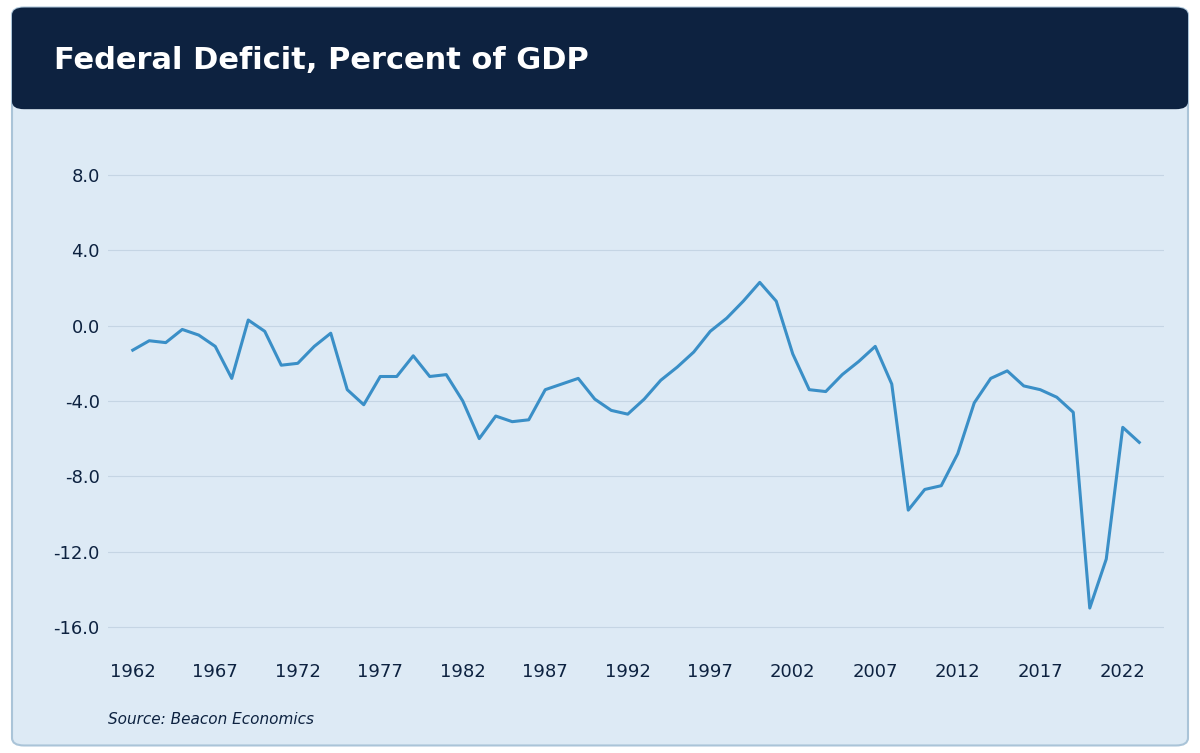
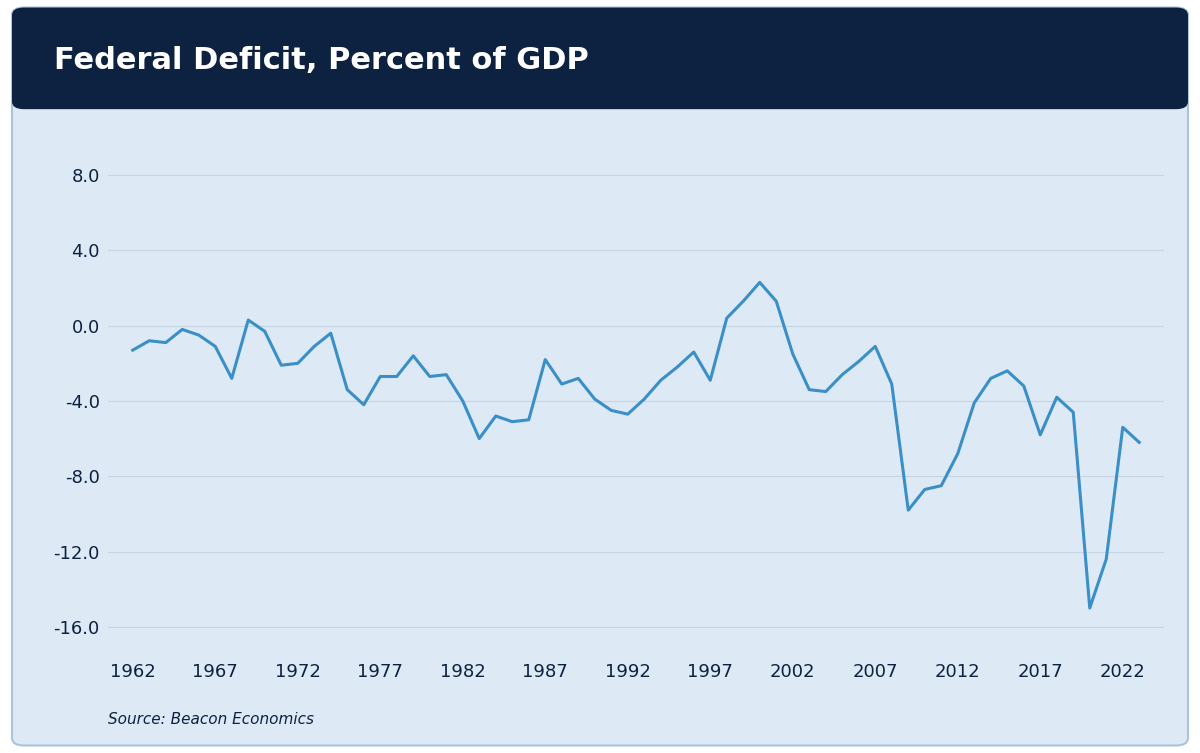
1987: -3.4 -> -1.8
1997: -0.3 -> -2.9
2017: -3.4 -> -5.8
